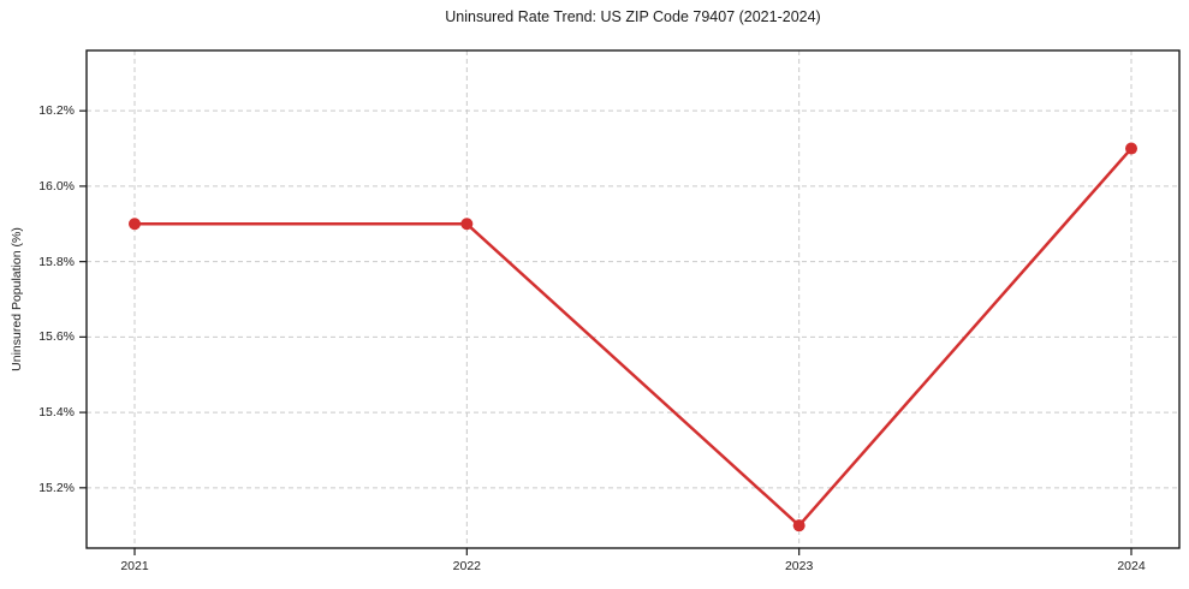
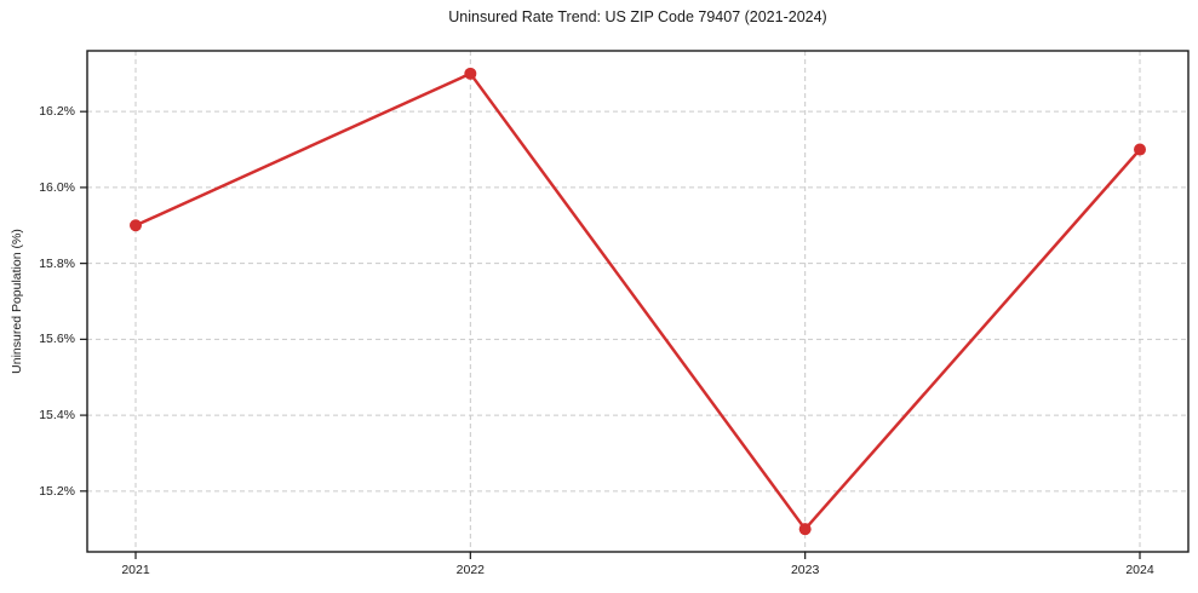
2022: 15.9% -> 16.3%
